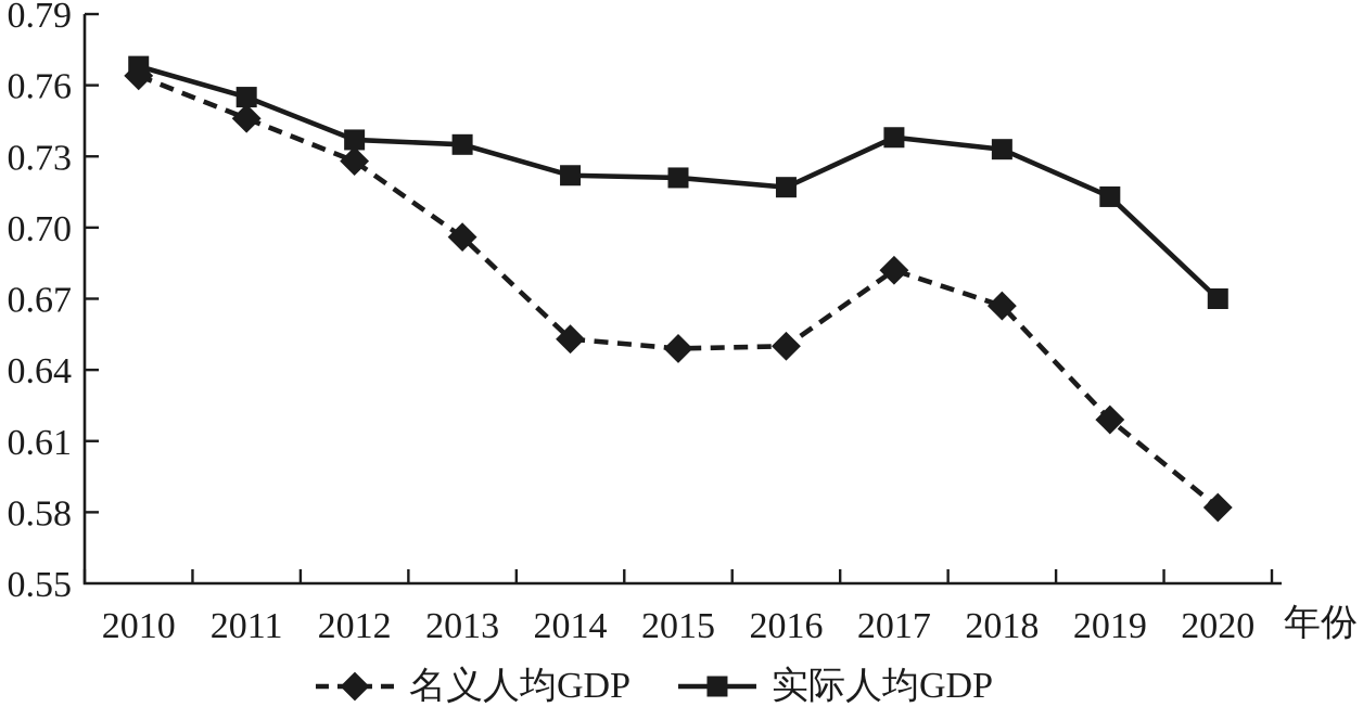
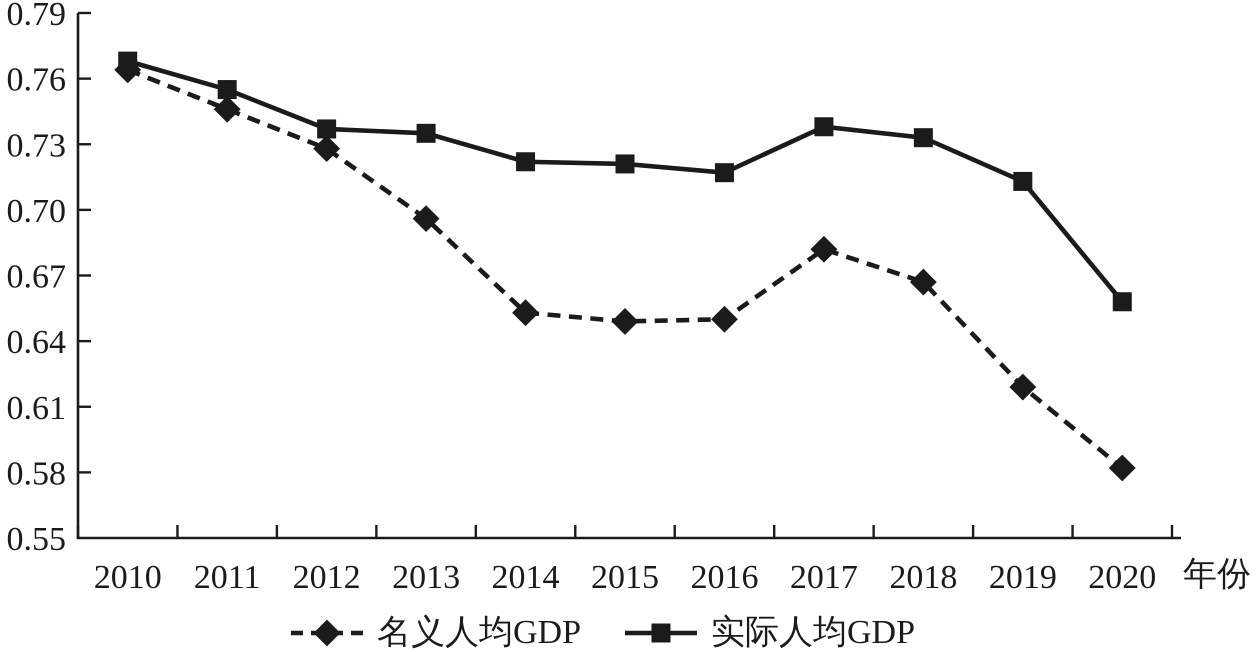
实际人均GDP/2020: 0.670 -> 0.658
